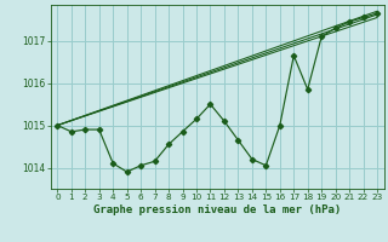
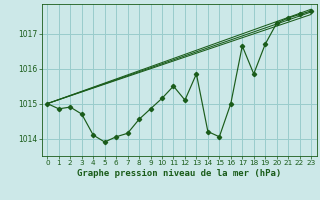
3: 1014.90 -> 1014.70
13: 1014.65 -> 1015.85
19: 1017.10 -> 1016.70
